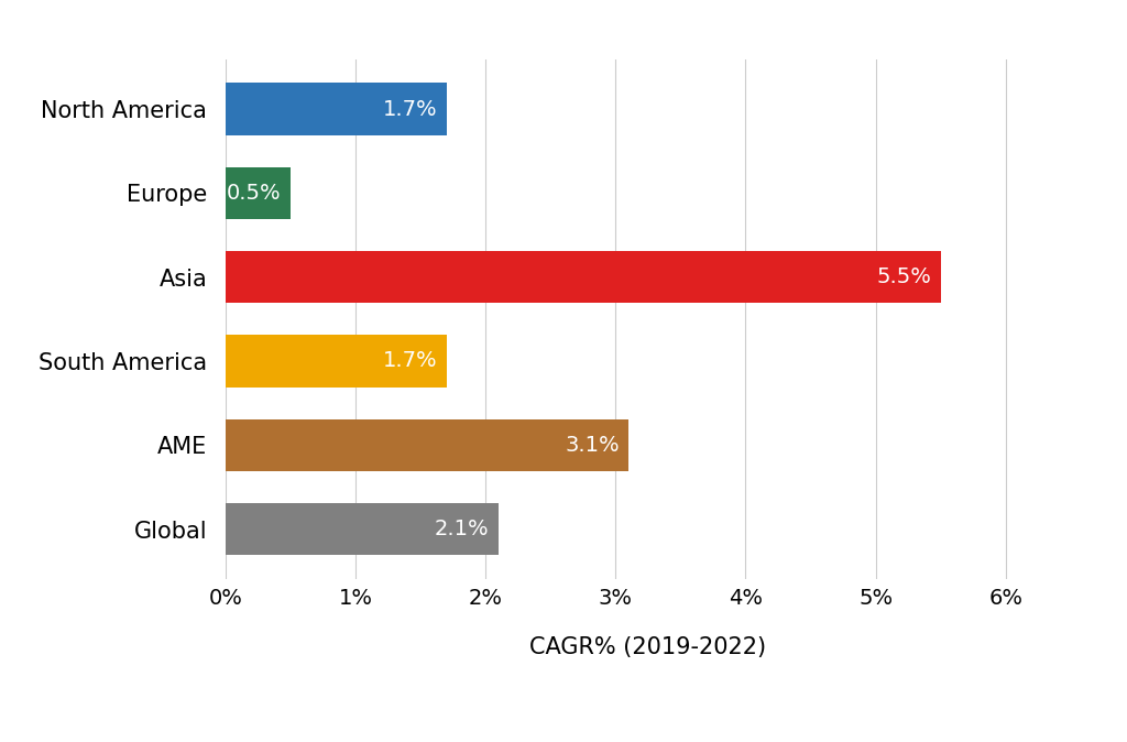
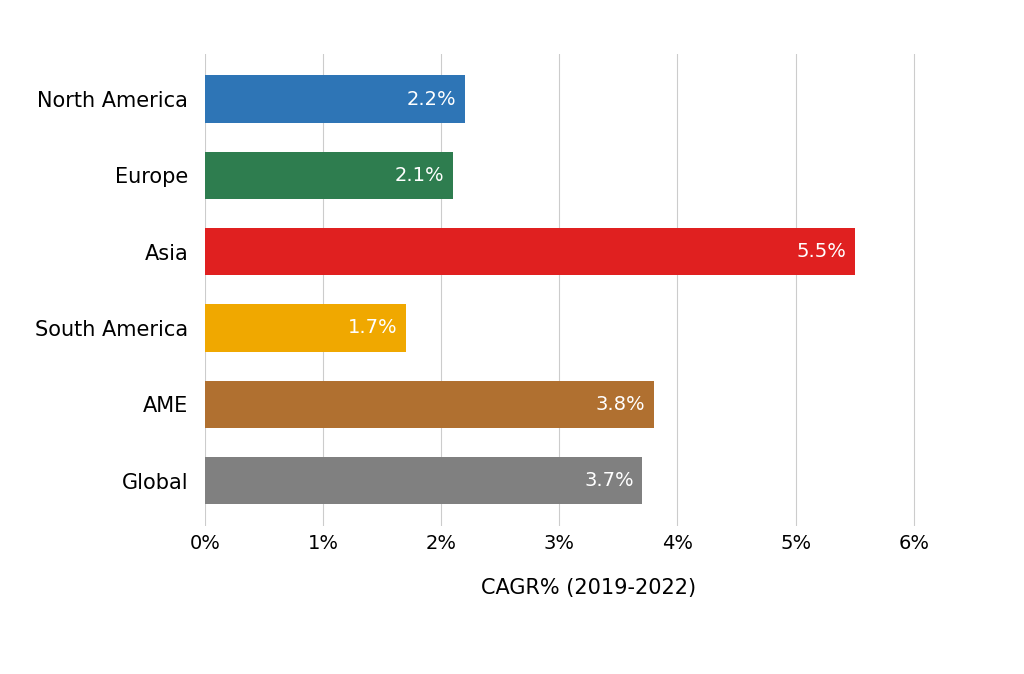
North America: 1.7% -> 2.2%
Europe: 0.5% -> 2.1%
AME: 3.1% -> 3.8%
Global: 2.1% -> 3.7%
